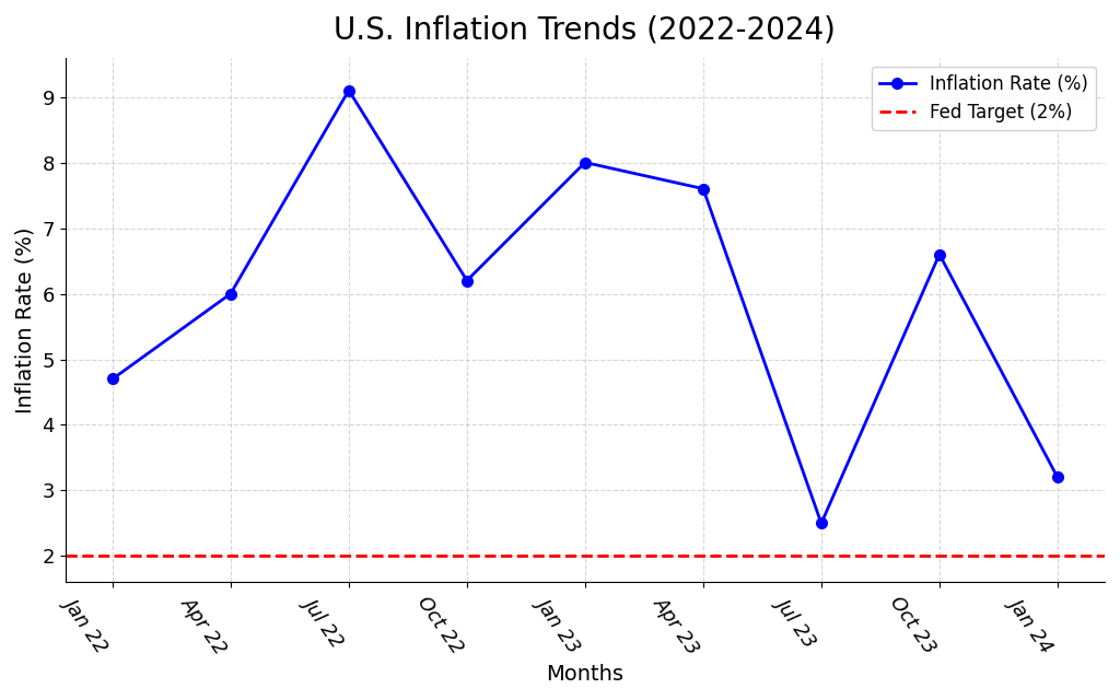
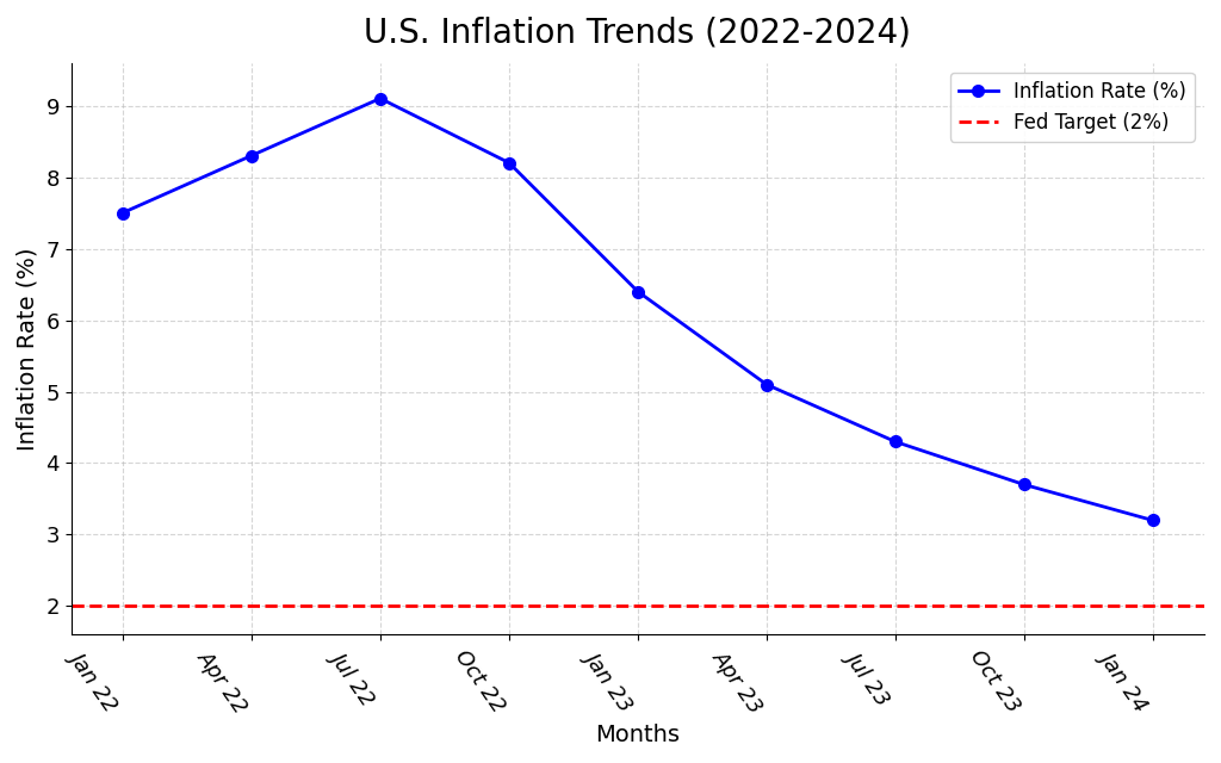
Jan 22: 4.7 -> 7.5
Apr 22: 6.0 -> 8.3
Oct 22: 6.2 -> 8.2
Jan 23: 8.0 -> 6.4
Apr 23: 7.6 -> 5.1
Jul 23: 2.5 -> 4.3
Oct 23: 6.6 -> 3.7
